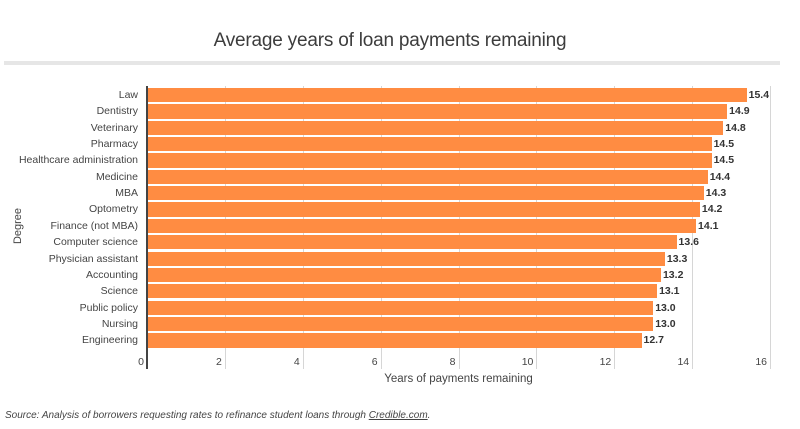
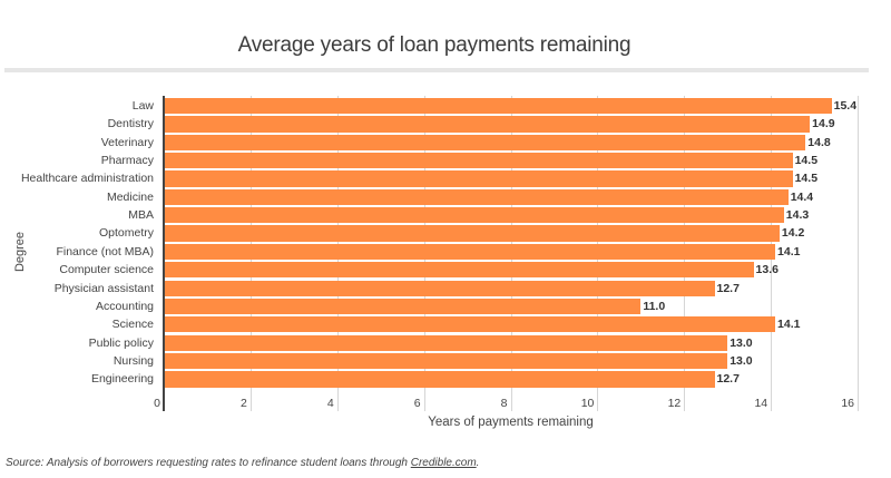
Physician assistant: 13.3 -> 12.7
Accounting: 13.2 -> 11.0
Science: 13.1 -> 14.1
